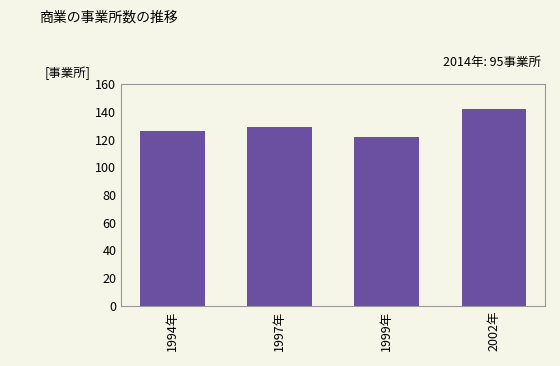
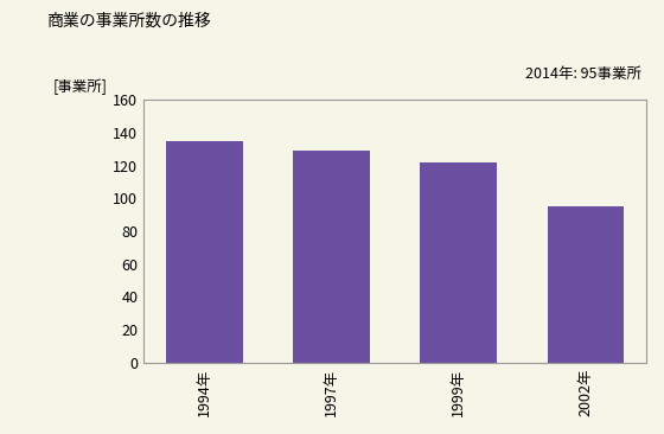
1994年: 126 -> 135
2002年: 142 -> 95
